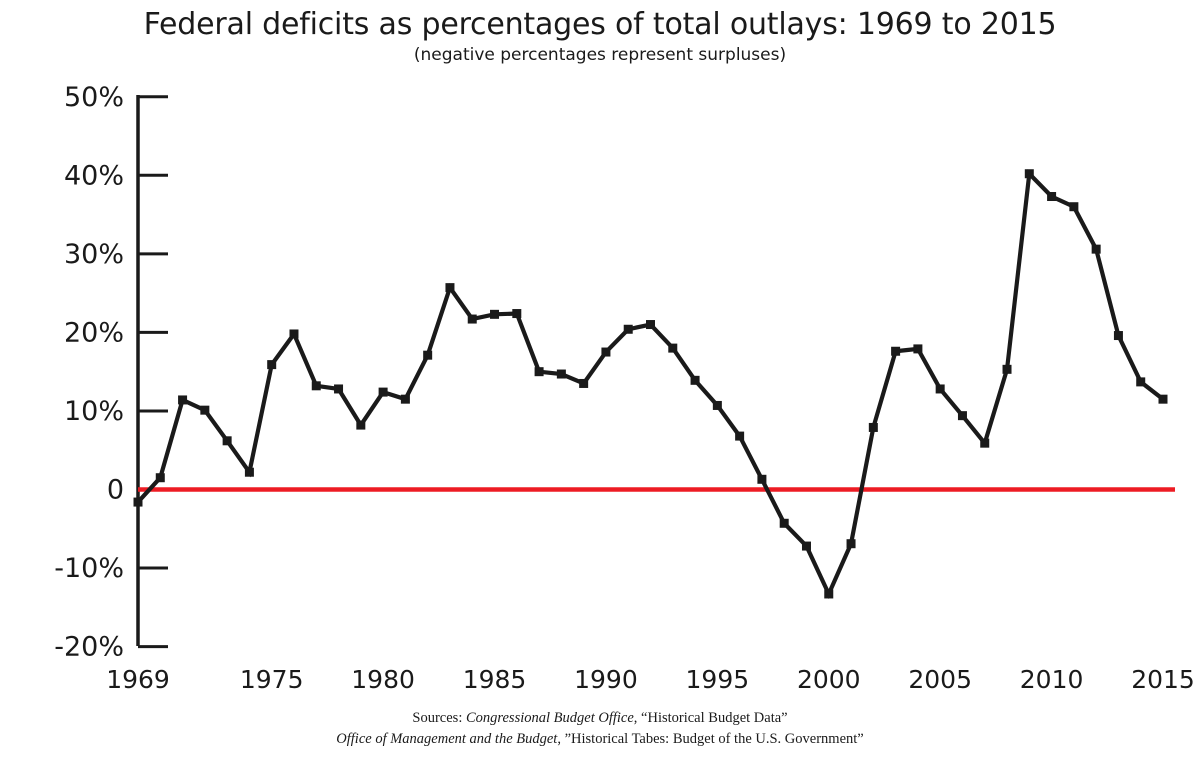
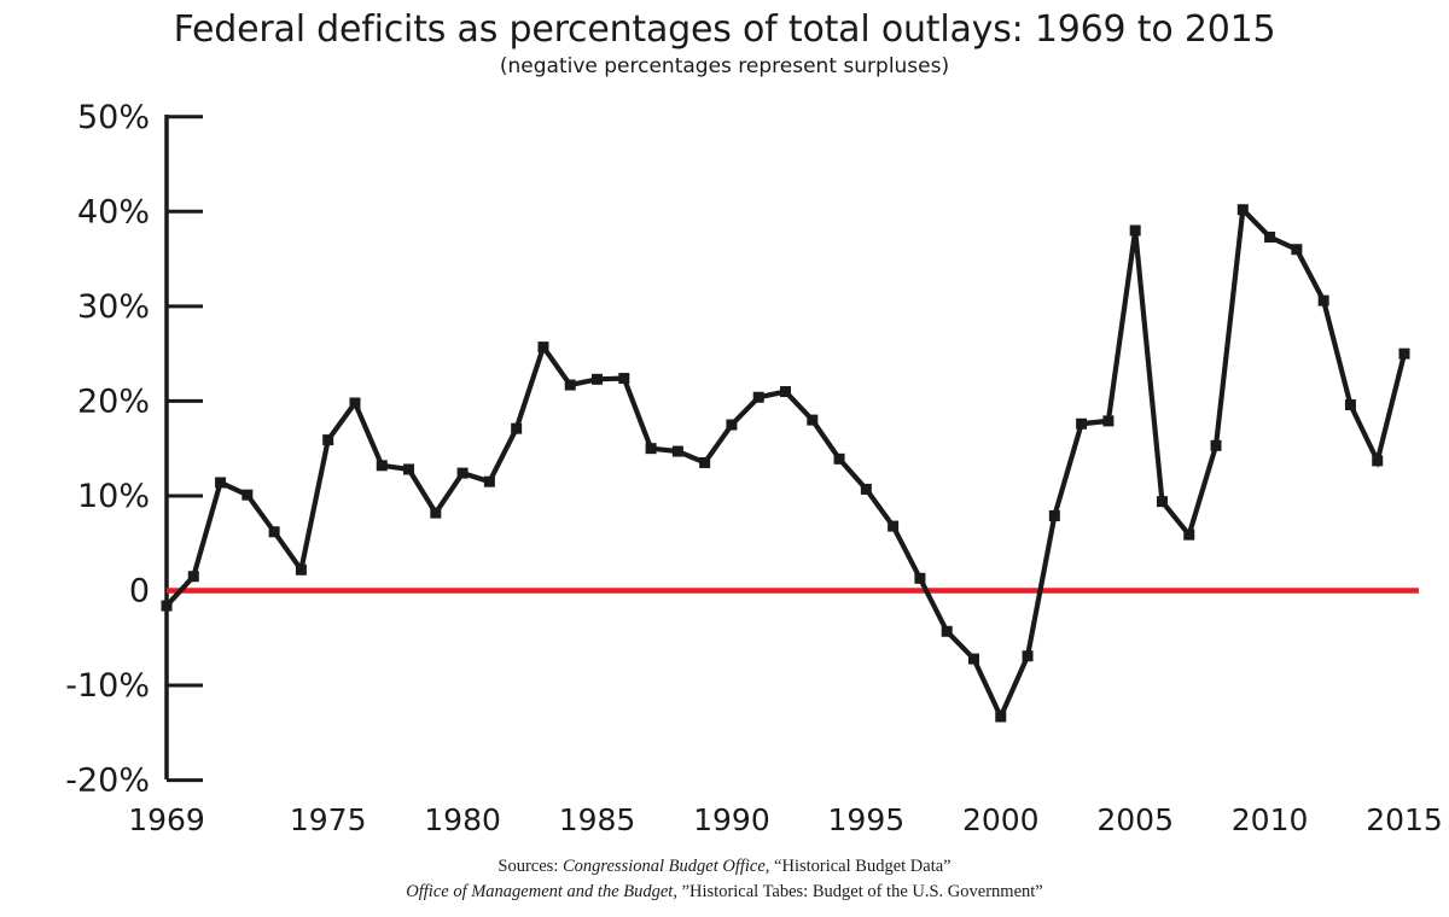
2005: 13% -> 38%
2015: 12% -> 25%
